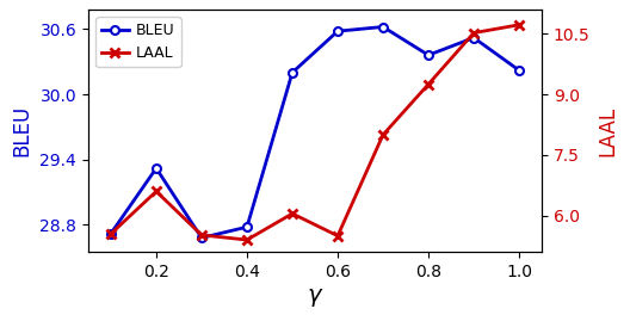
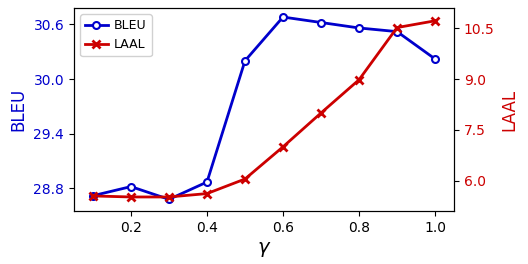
BLEU/0.2: 29.32 -> 28.82
LAAL/0.2: 6.60 -> 5.52
BLEU/0.4: 28.78 -> 28.87
LAAL/0.4: 5.40 -> 5.62
BLEU/0.6: 30.58 -> 30.68
LAAL/0.6: 5.50 -> 7.00
BLEU/0.8: 30.36 -> 30.56
LAAL/0.8: 9.25 -> 8.98
